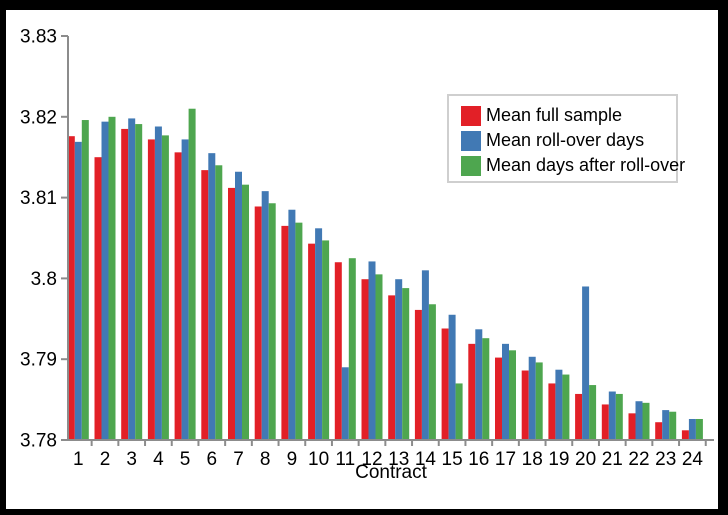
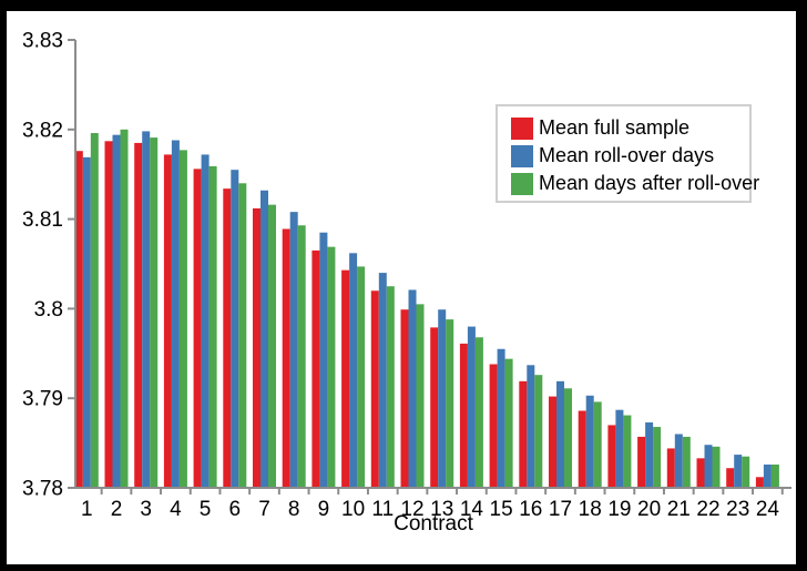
Mean full sample/2: 3.815 -> 3.819
Mean days after roll-over/5: 3.821 -> 3.816
Mean roll-over days/11: 3.789 -> 3.804
Mean roll-over days/14: 3.801 -> 3.798
Mean days after roll-over/15: 3.787 -> 3.794
Mean roll-over days/20: 3.799 -> 3.787
